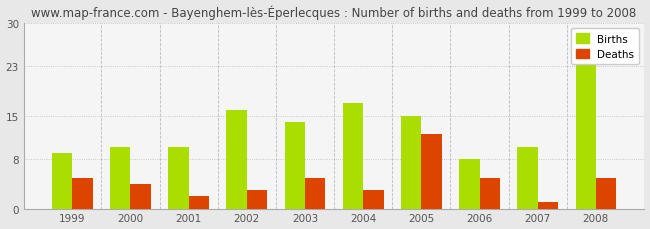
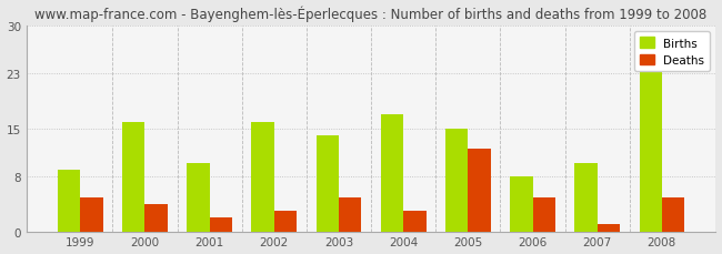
Births/2000: 10 -> 16
